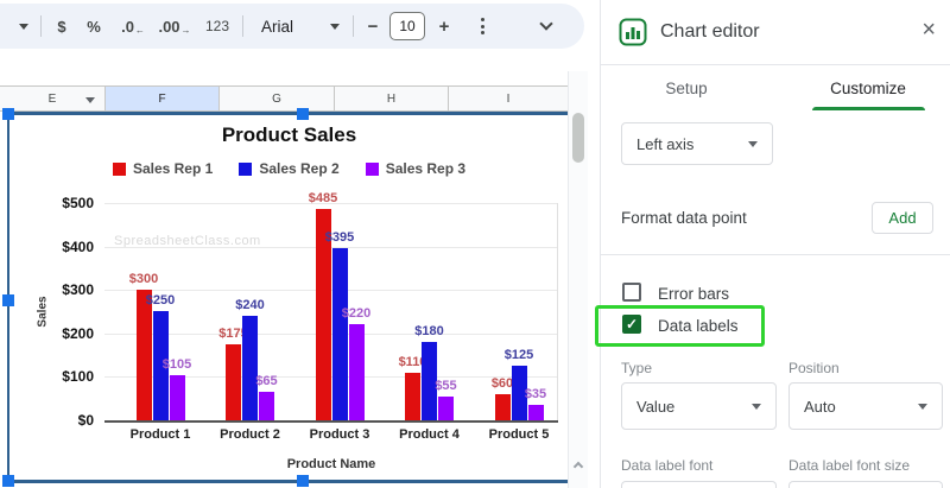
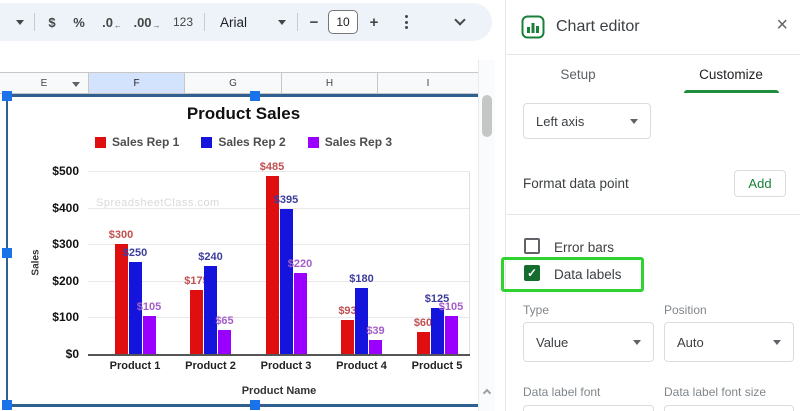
Sales Rep 1/Product 4: $110 -> $93
Sales Rep 3/Product 4: $55 -> $39
Sales Rep 3/Product 5: $35 -> $105
